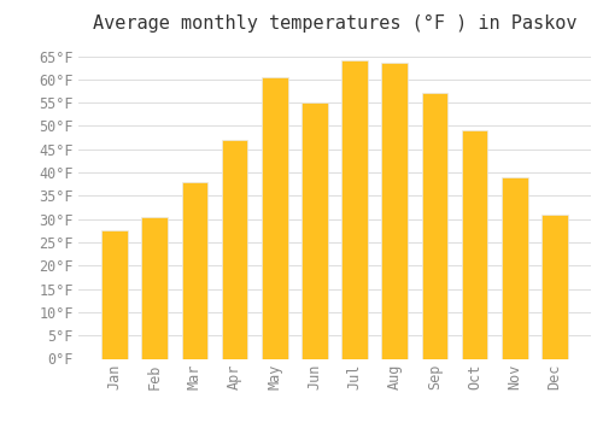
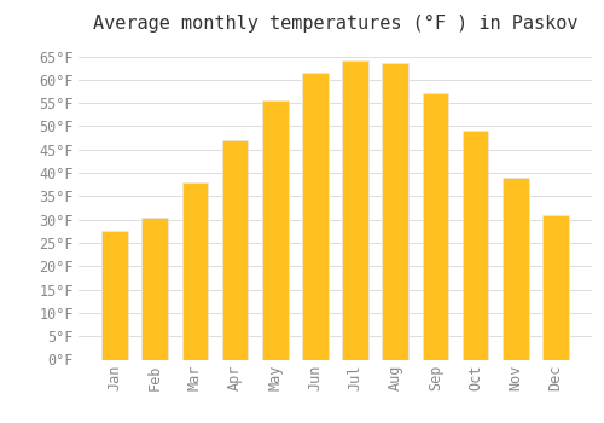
May: 60.5°F -> 55.5°F
Jun: 55.0°F -> 61.5°F
